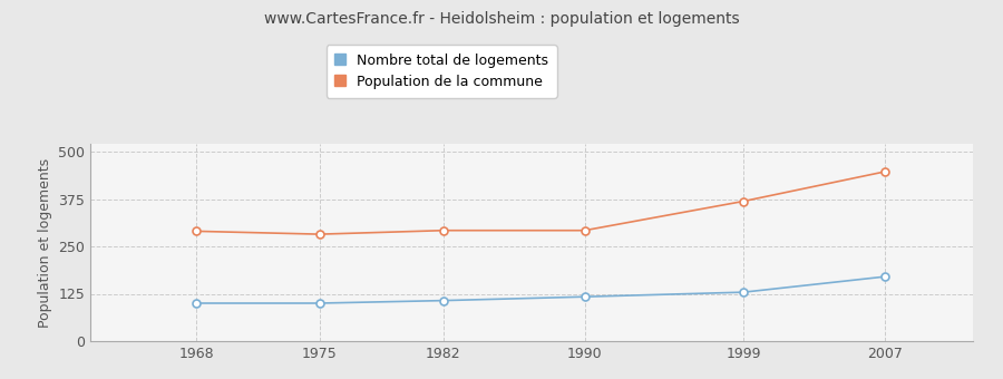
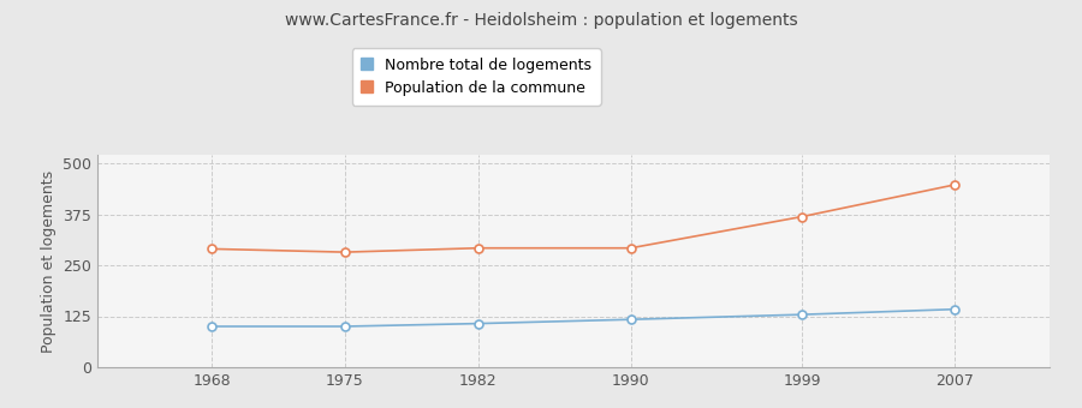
Nombre total de logements/2007: 170 -> 142
